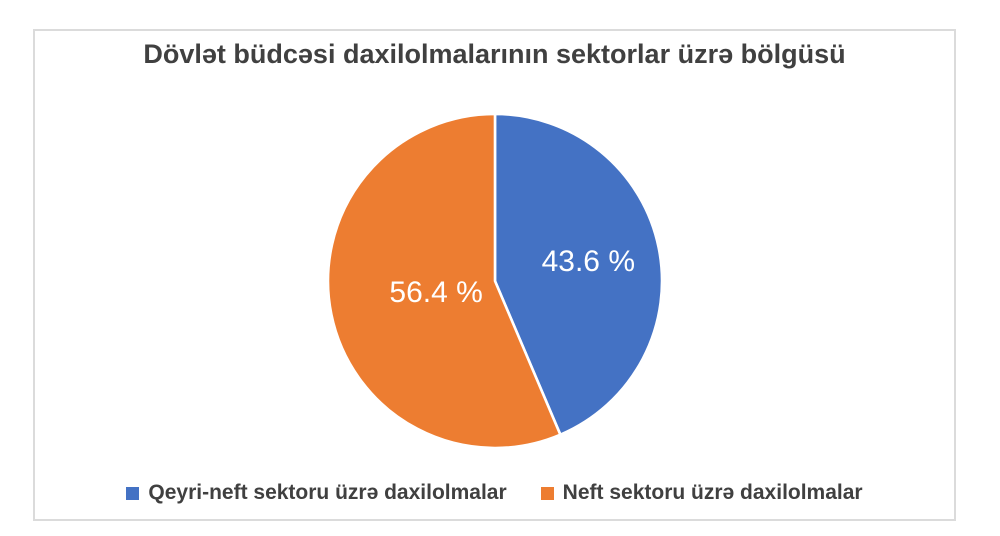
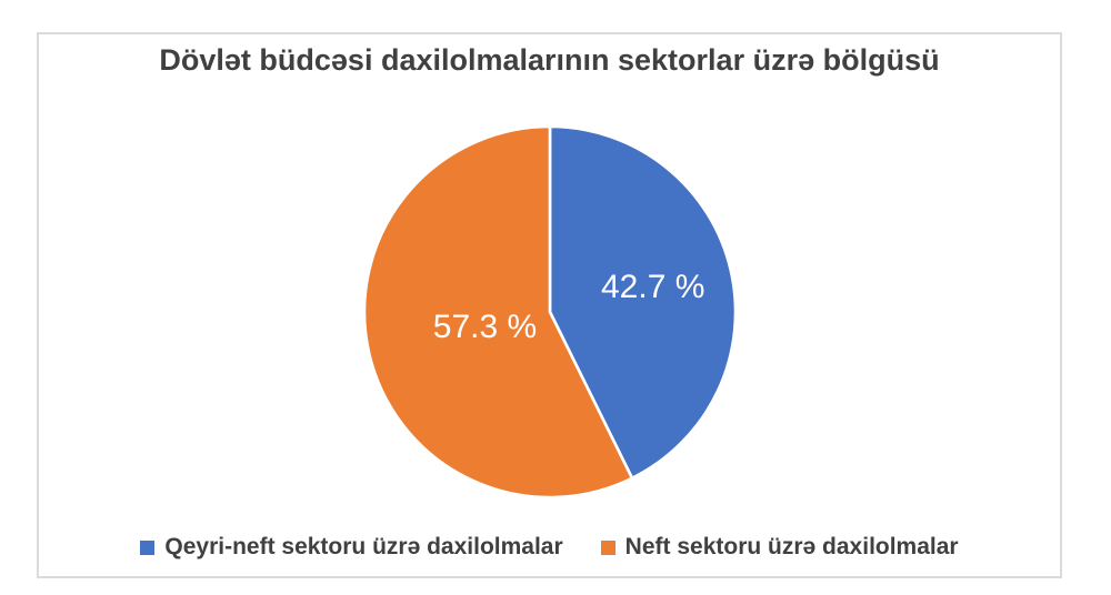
Qeyri-neft sektoru üzrə daxilolmalar: 43.6 -> 42.7
Neft sektoru üzrə daxilolmalar: 56.4 -> 57.3
